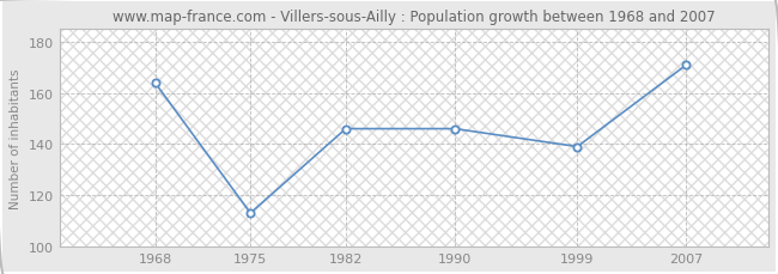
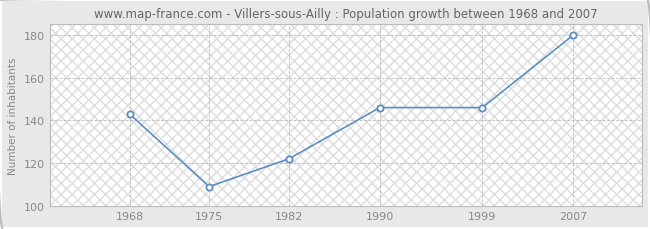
1968: 164 -> 143
1975: 113 -> 109
1982: 146 -> 122
1999: 139 -> 146
2007: 171 -> 180
